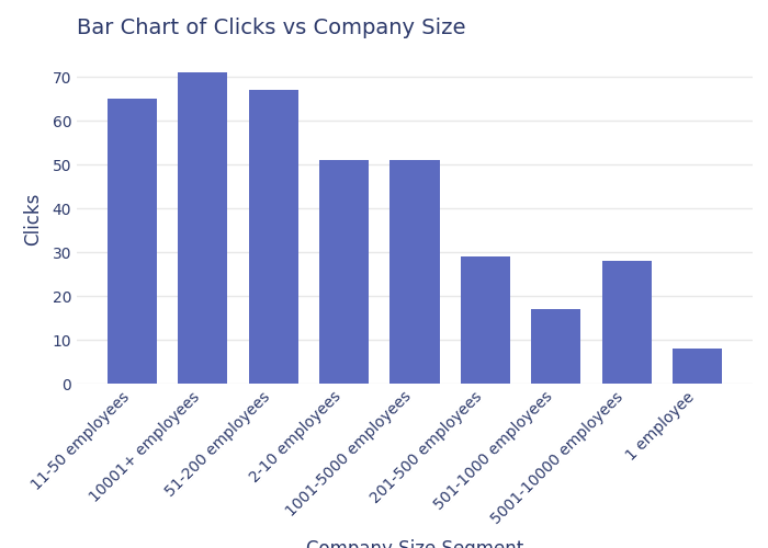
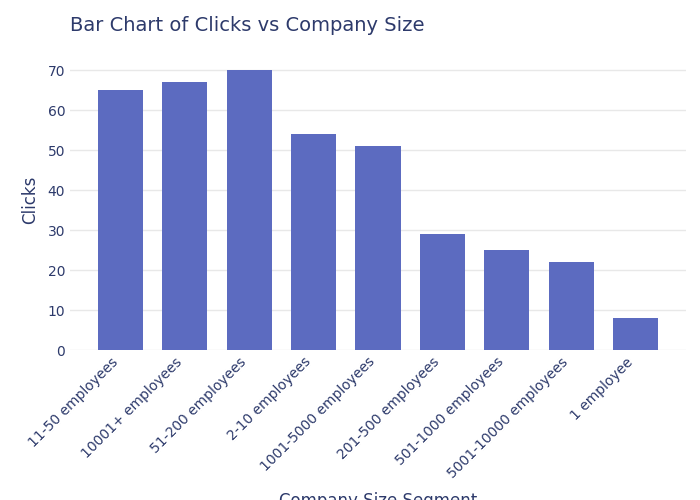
10001+ employees: 71 -> 67
51-200 employees: 67 -> 70
2-10 employees: 51 -> 54
501-1000 employees: 17 -> 25
5001-10000 employees: 28 -> 22
